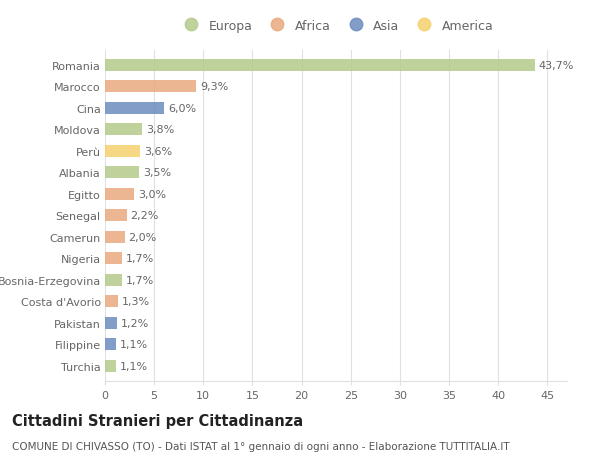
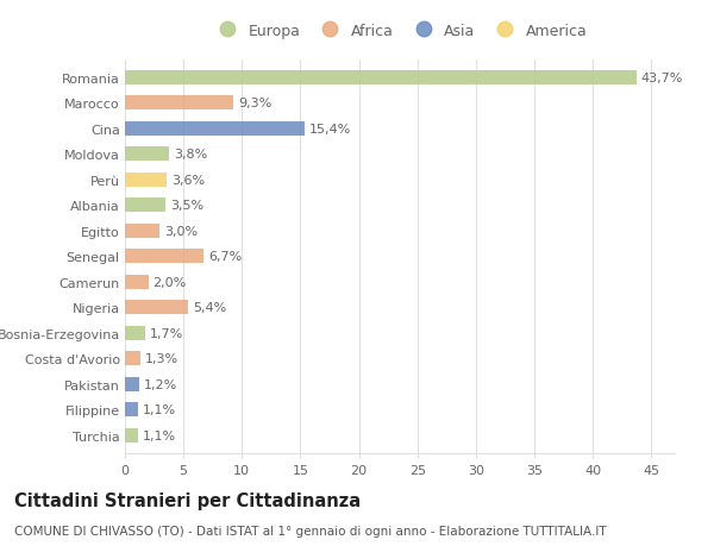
Cina: 6,0% -> 15,4%
Senegal: 2,2% -> 6,7%
Nigeria: 1,7% -> 5,4%
